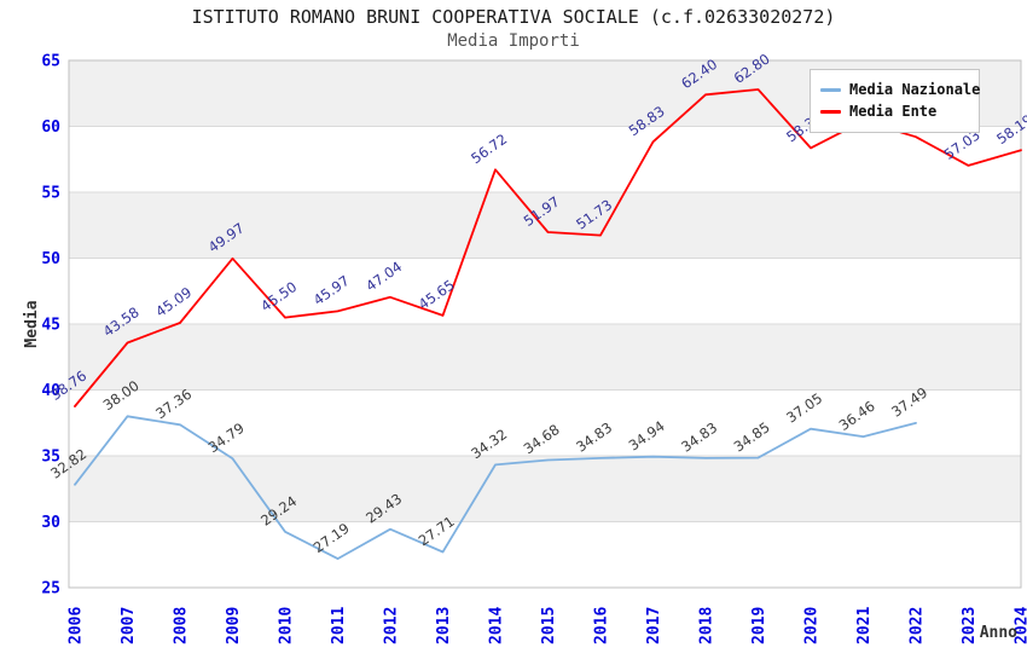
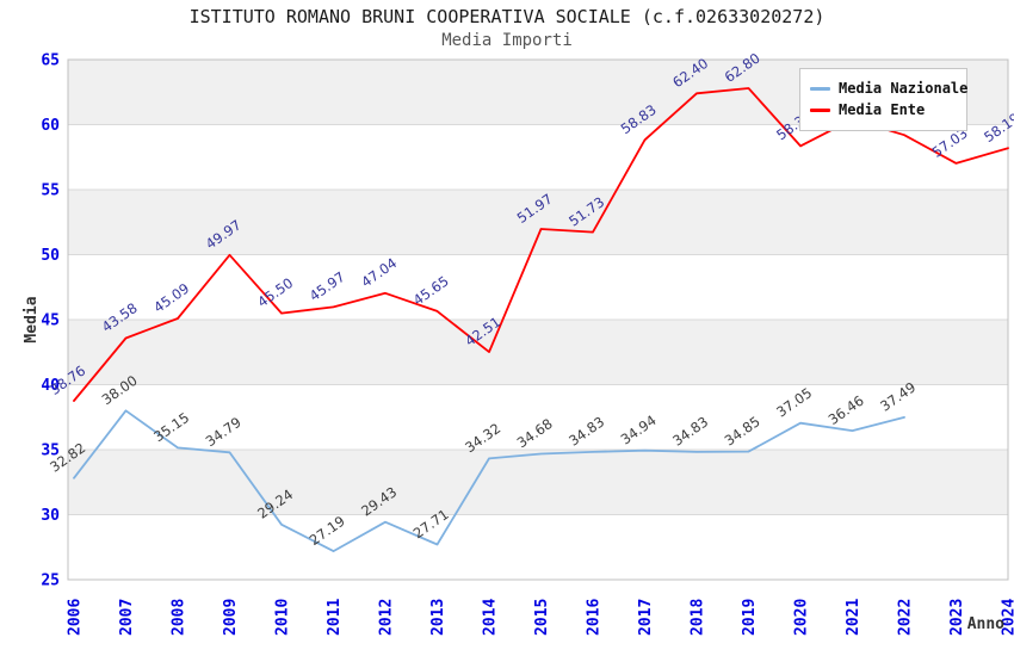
Media Nazionale/2008: 37.36 -> 35.15
Media Ente/2014: 56.72 -> 42.51
